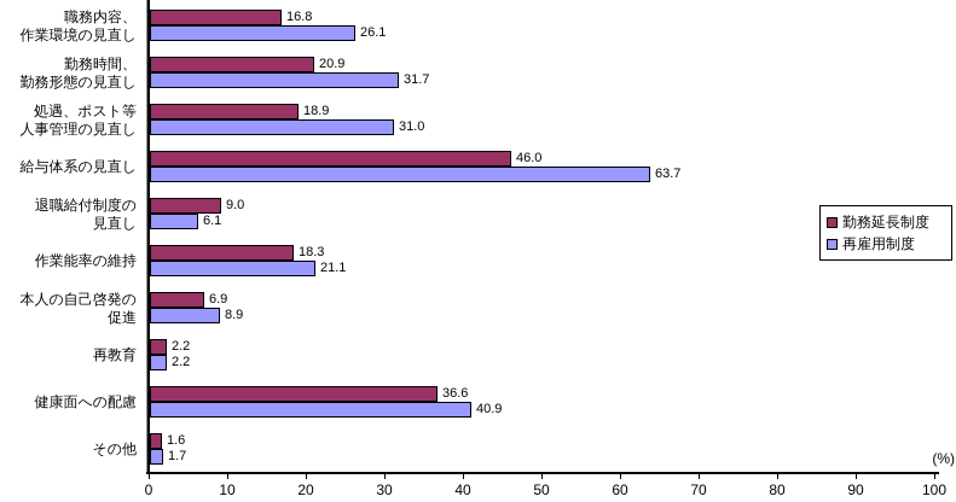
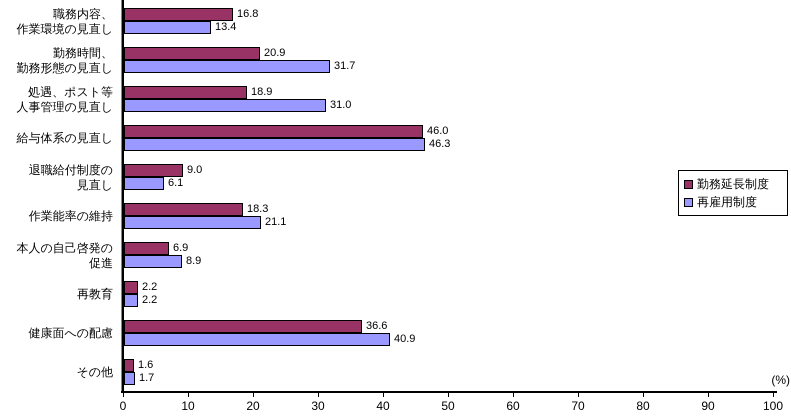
再雇用制度/職務内容、 作業環境の見直し: 26.1 -> 13.4
再雇用制度/給与体系の見直し: 63.7 -> 46.3
